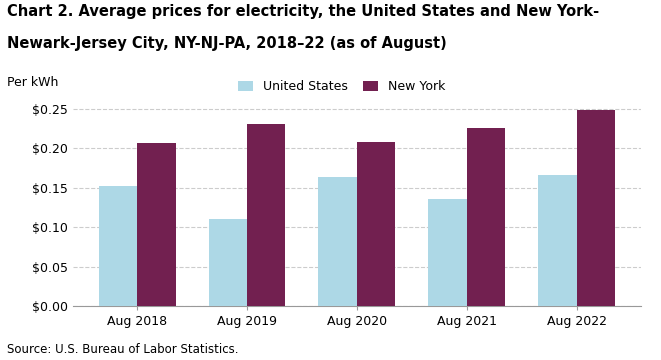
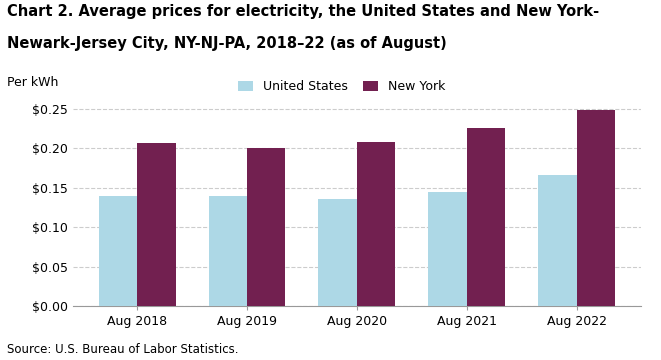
United States/Aug 2018: $0.152 -> $0.139
United States/Aug 2019: $0.110 -> $0.139
New York/Aug 2019: $0.230 -> $0.200
United States/Aug 2020: $0.164 -> $0.136
United States/Aug 2021: $0.136 -> $0.145
